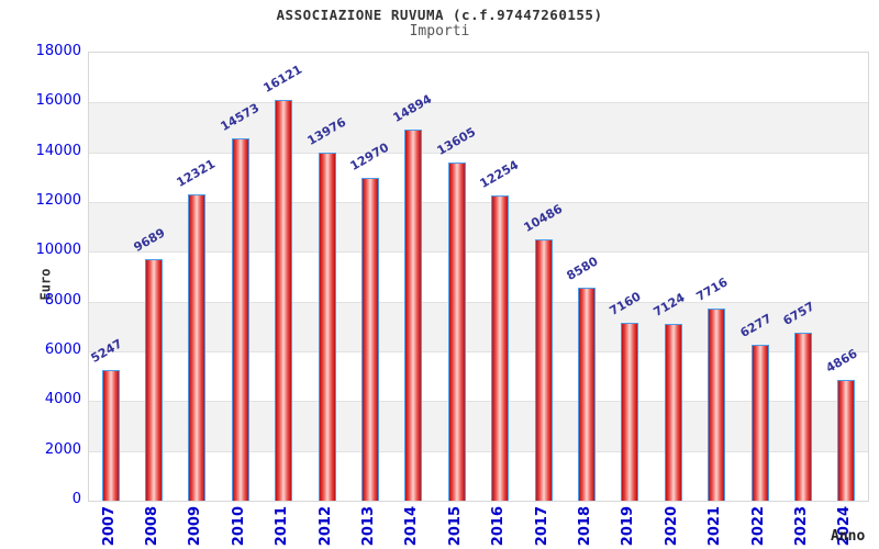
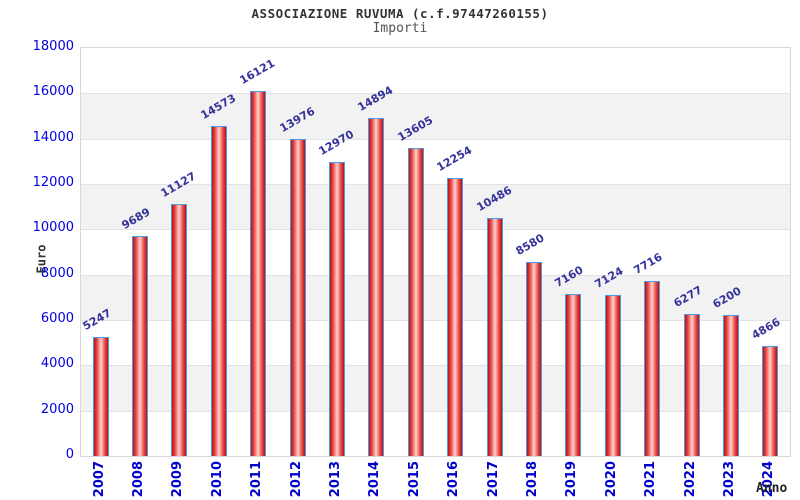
2009: 12321 -> 11127
2023: 6757 -> 6200
